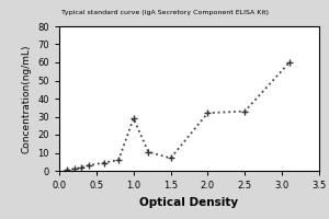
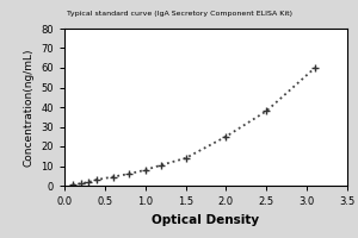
1.0: 29 -> 8
1.5: 7 -> 14
2.0: 32 -> 25
2.5: 33 -> 38
